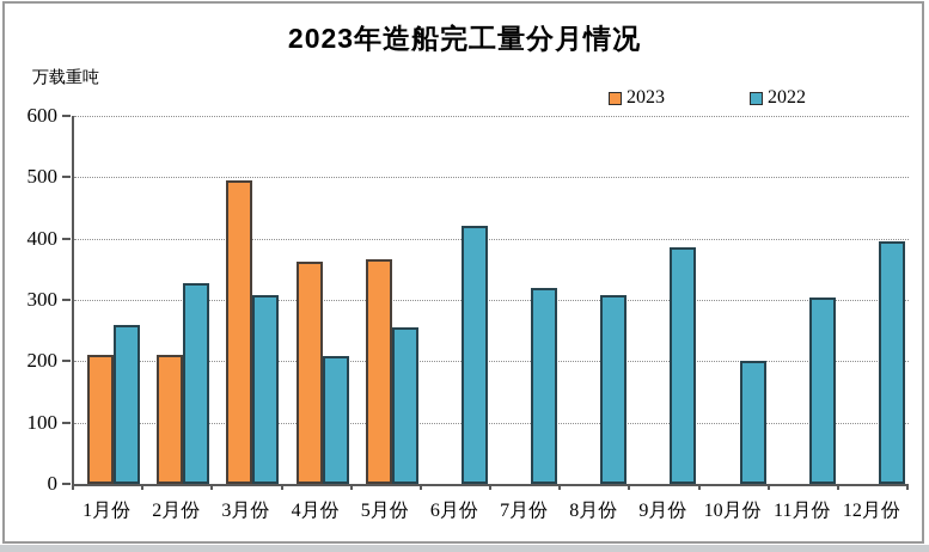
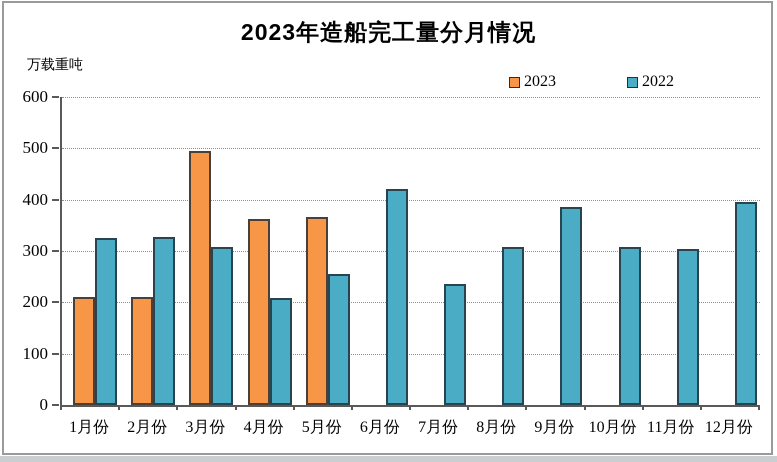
2022/1月份: 260 -> 320
2022/7月份: 320 -> 240
2022/10月份: 200 -> 310
